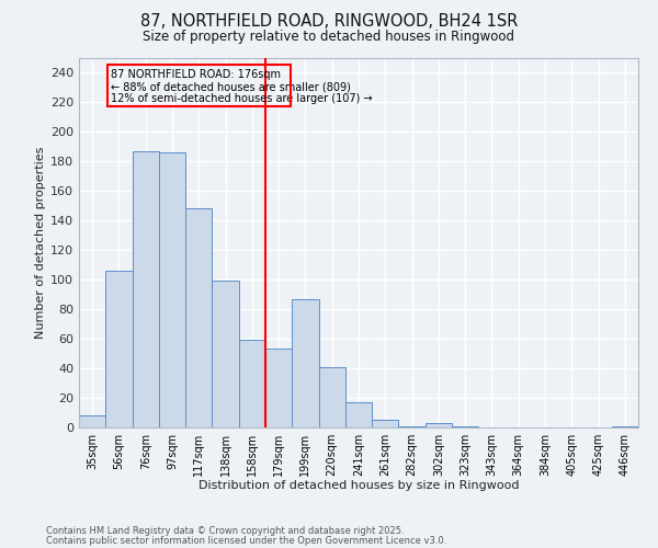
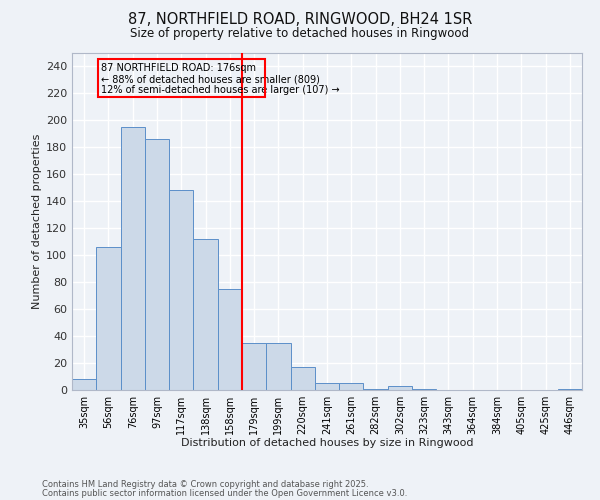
76sqm: 187 -> 195
138sqm: 99 -> 112
158sqm: 59 -> 75
179sqm: 53 -> 35
199sqm: 87 -> 35
220sqm: 41 -> 17
241sqm: 17 -> 5
